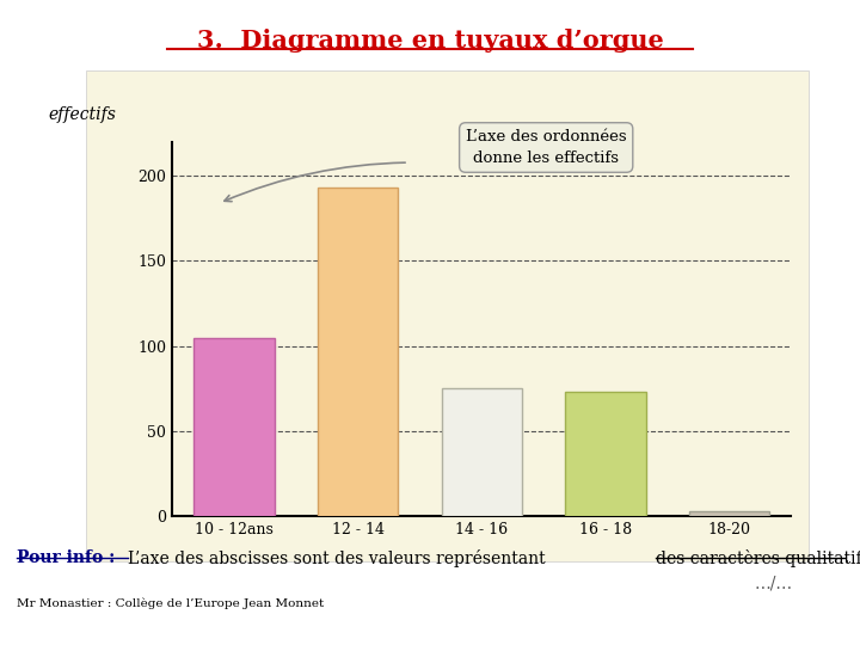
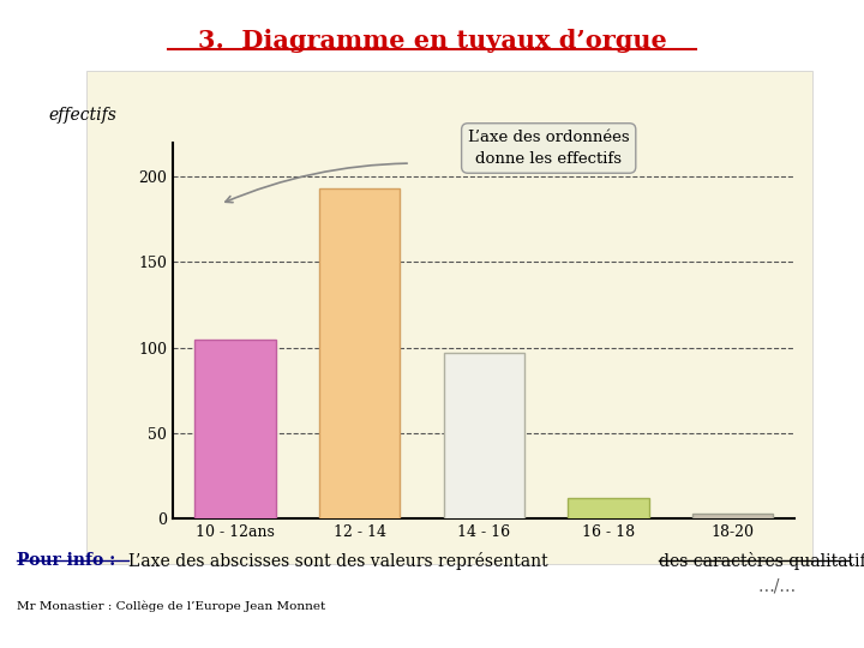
14 - 16: 75 -> 97
16 - 18: 73 -> 12
